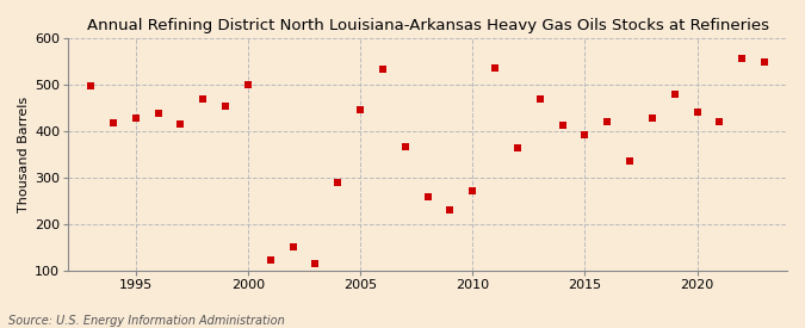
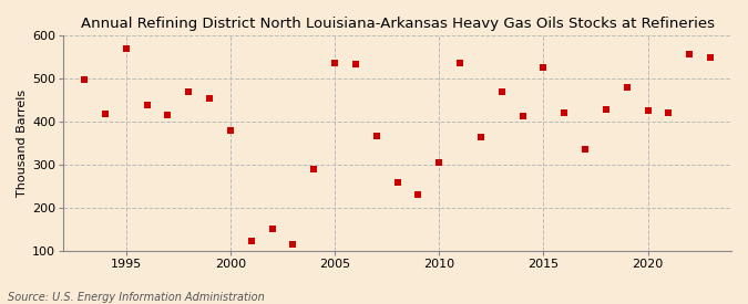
1995: 428 -> 570
2000: 500 -> 380
2005: 446 -> 535
2010: 271 -> 305
2015: 393 -> 525
2020: 440 -> 425
